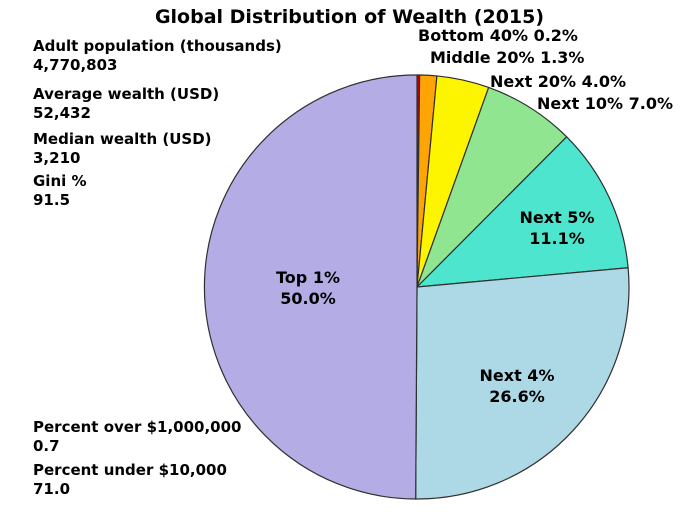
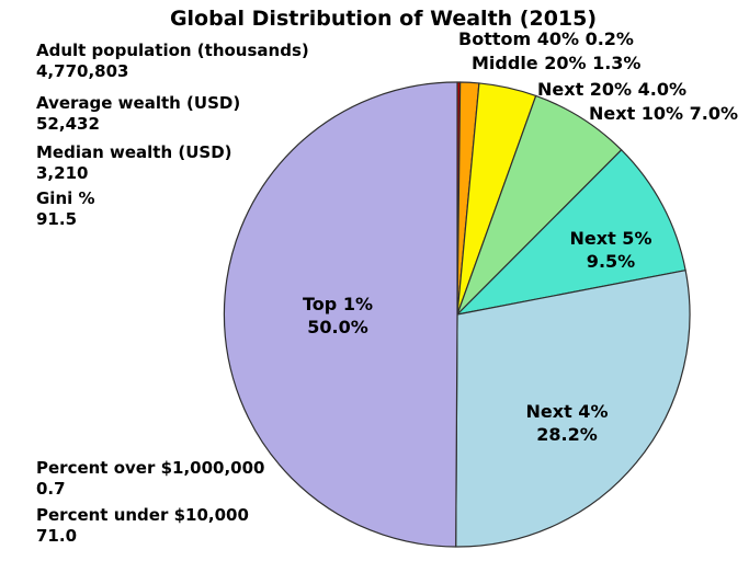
Next 5%: 11.1% -> 9.5%
Next 4%: 26.6% -> 28.2%
